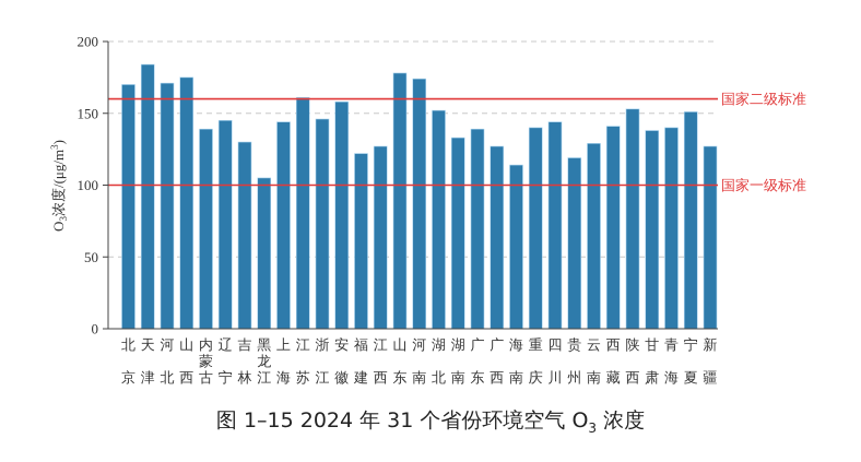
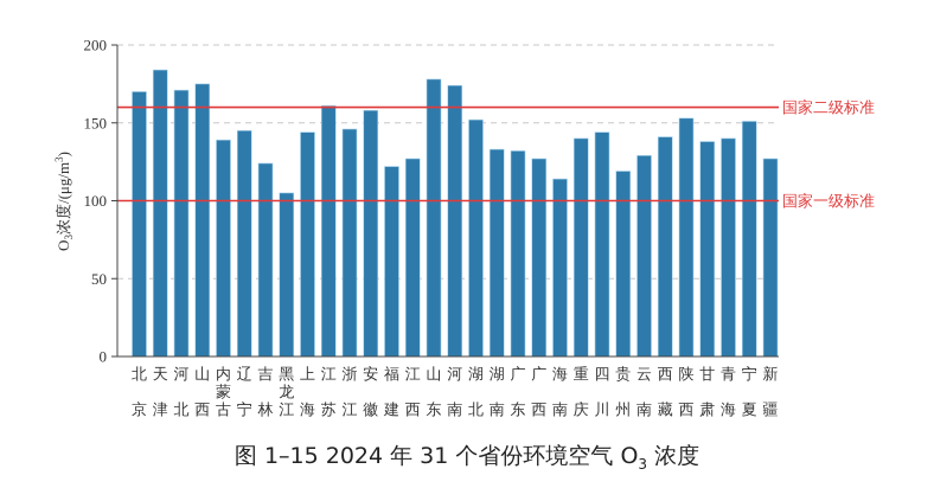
吉林: 130 -> 124
广东: 139 -> 132
